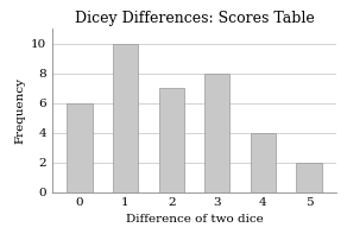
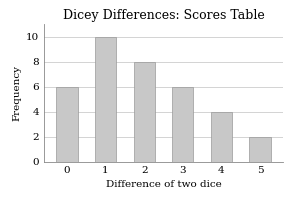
2: 7 -> 8
3: 8 -> 6
